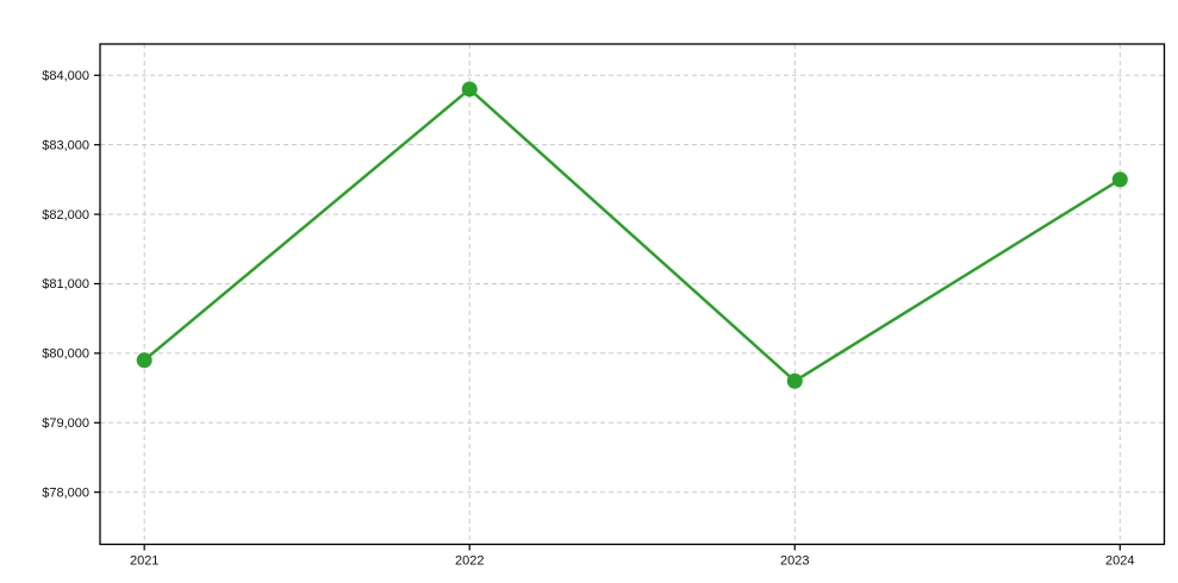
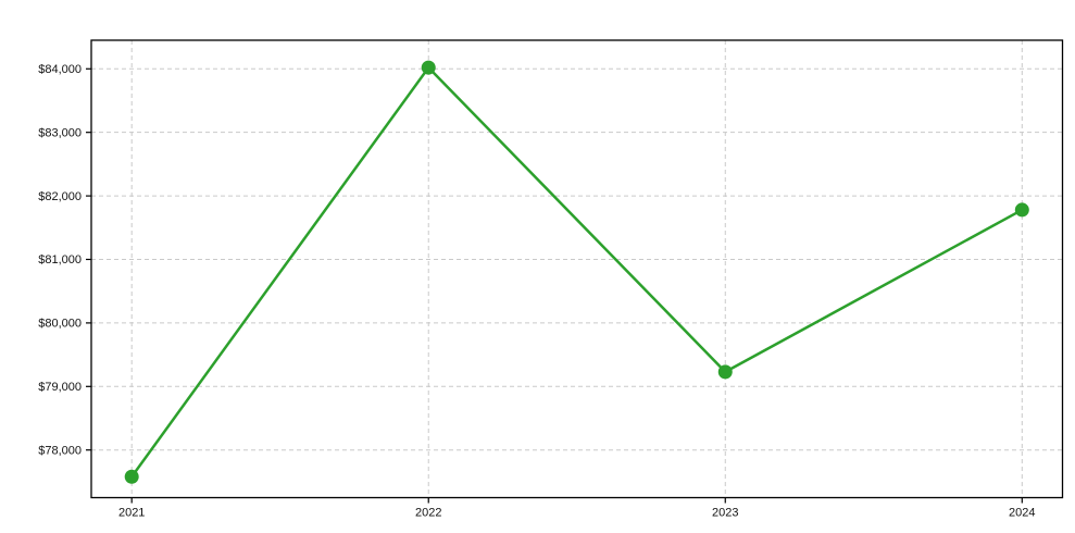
2021: $79900 -> $77600
2022: $83800 -> $84000
2023: $79600 -> $79200
2024: $82500 -> $81800
